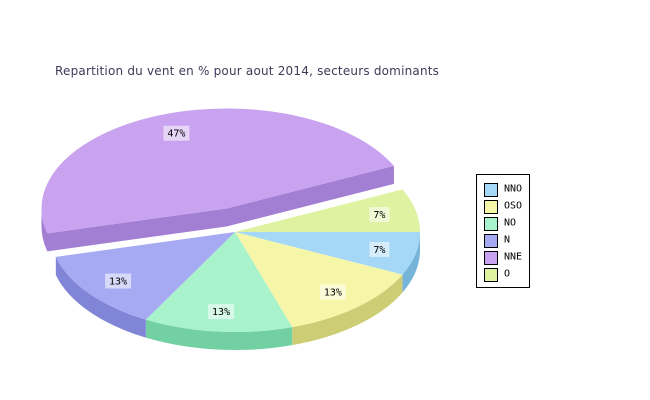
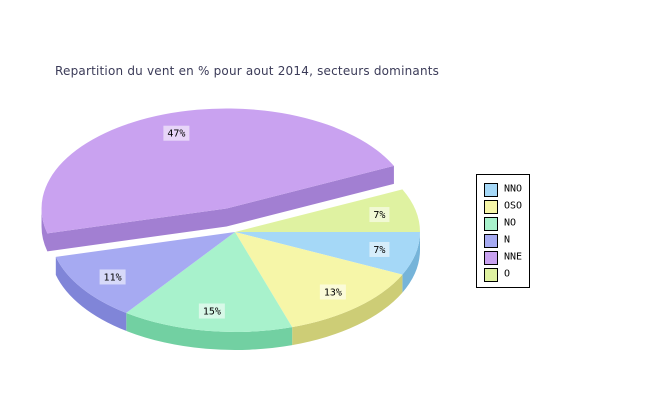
NO: 13% -> 15%
N: 13% -> 11%
